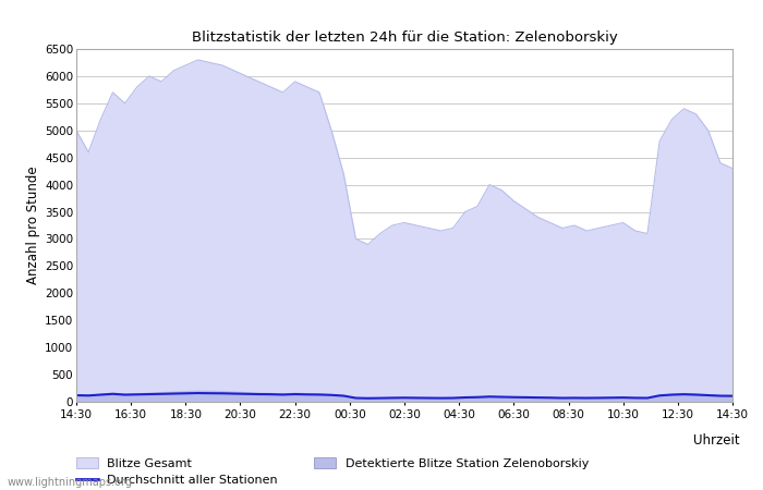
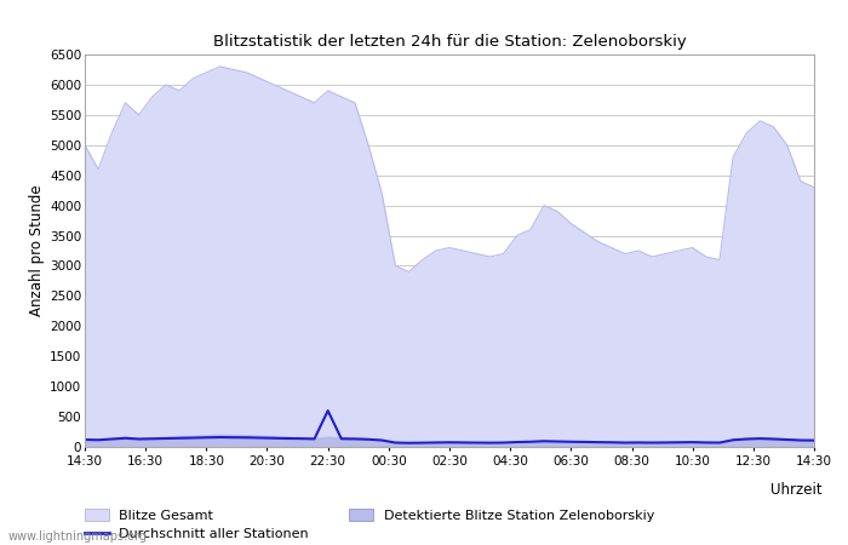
Durchschnitt aller Stationen/22:30: 140 -> 600
